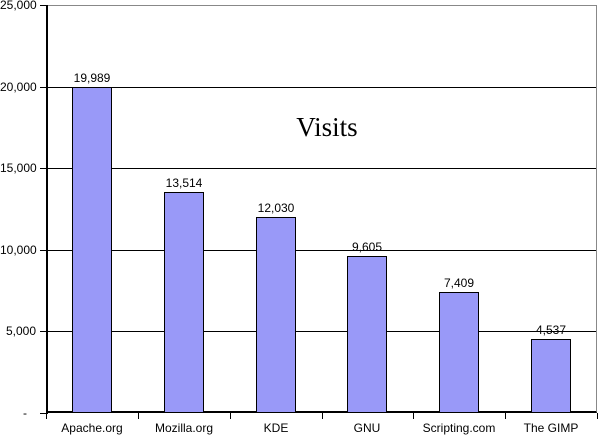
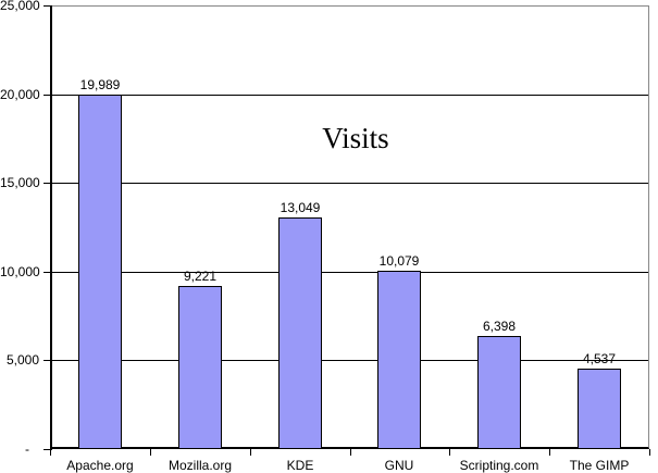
Mozilla.org: 13,514 -> 9,221
KDE: 12,030 -> 13,049
GNU: 9,605 -> 10,079
Scripting.com: 7,409 -> 6,398
